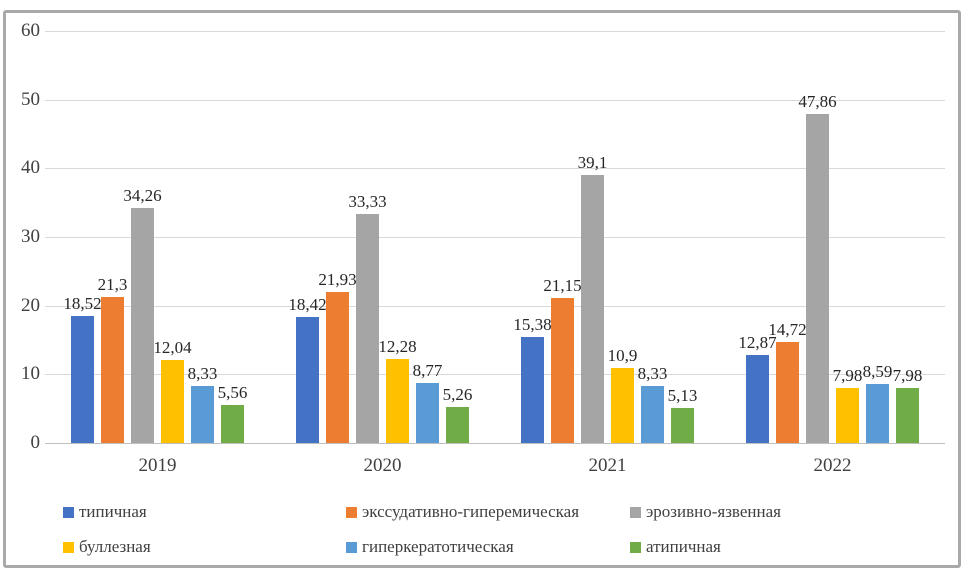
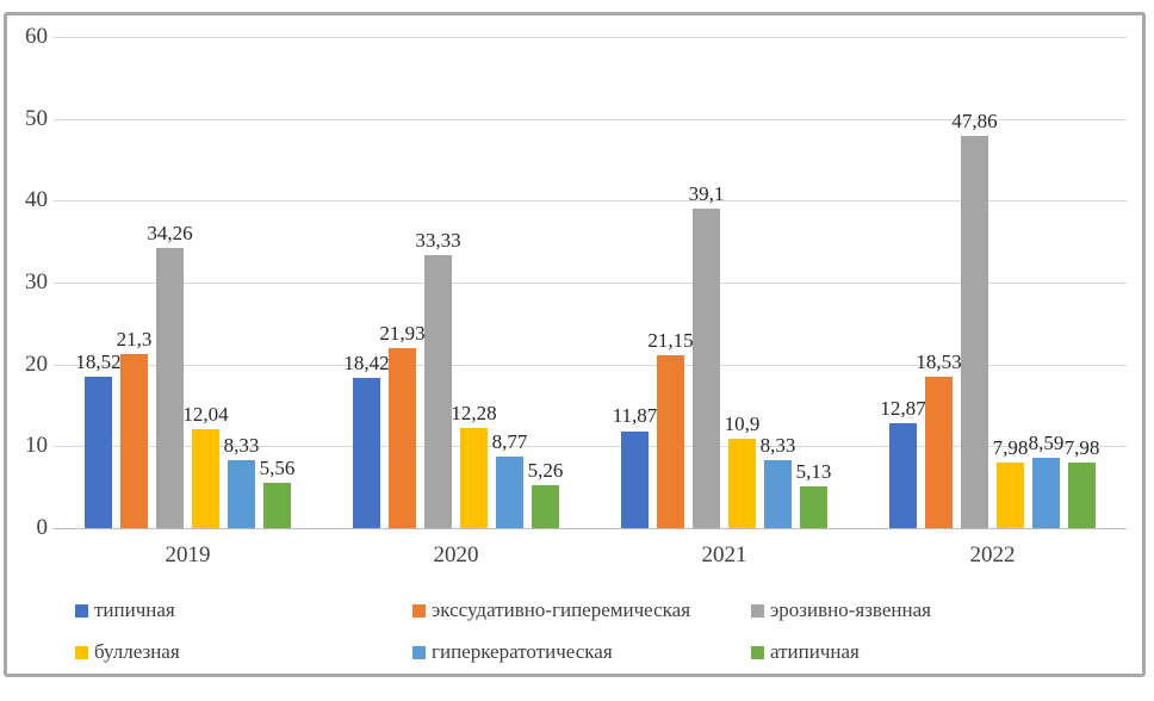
типичная/2021: 15,38 -> 11,87
экссудативно-гиперемическая/2022: 14,72 -> 18,53
